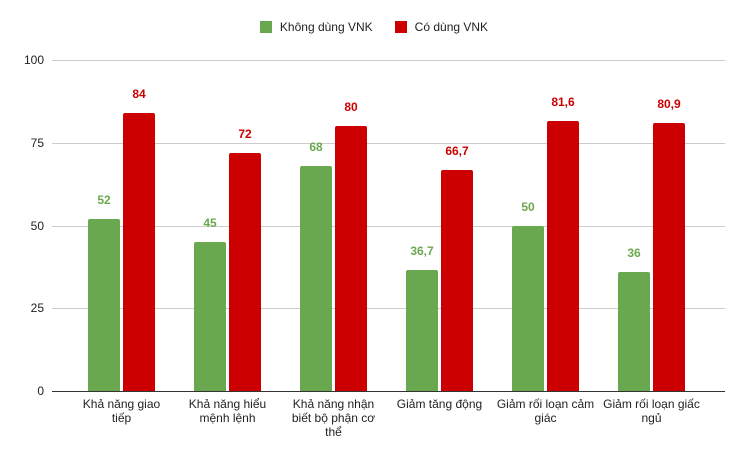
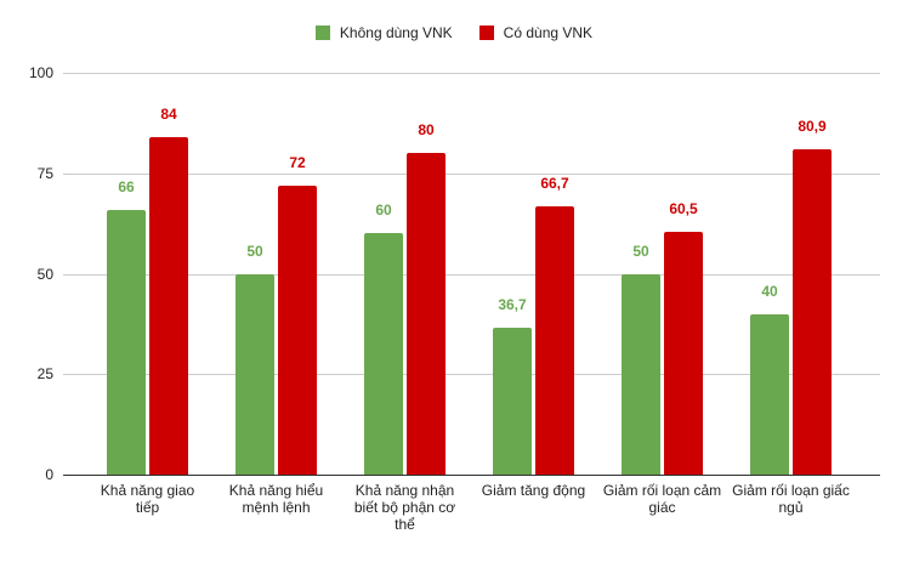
Không dùng VNK/Khả năng giao tiếp: 52 -> 66
Không dùng VNK/Khả năng hiểu mệnh lệnh: 45 -> 50
Không dùng VNK/Khả năng nhận biết bộ phận cơ thể: 68 -> 60
Có dùng VNK/Giảm rối loạn cảm giác: 81,6 -> 60,5
Không dùng VNK/Giảm rối loạn giấc ngủ: 36 -> 40
